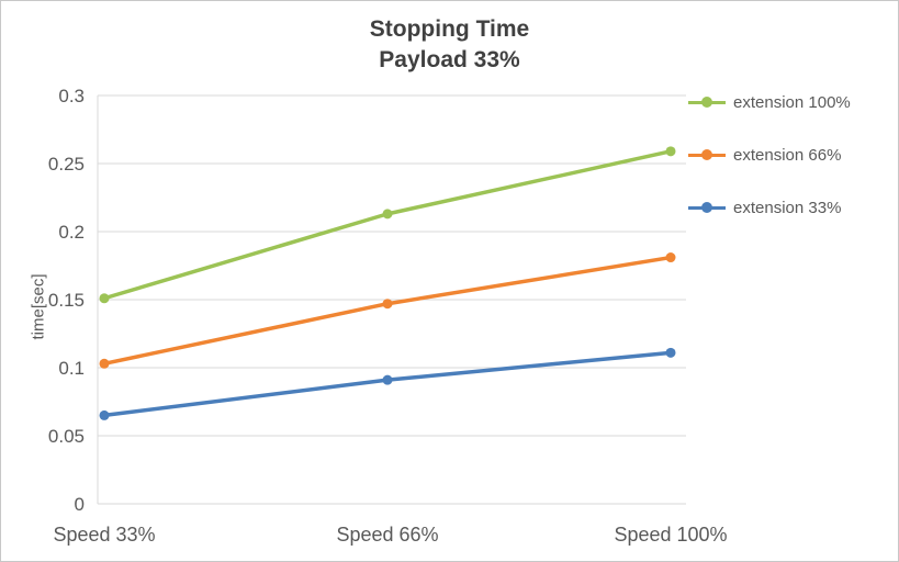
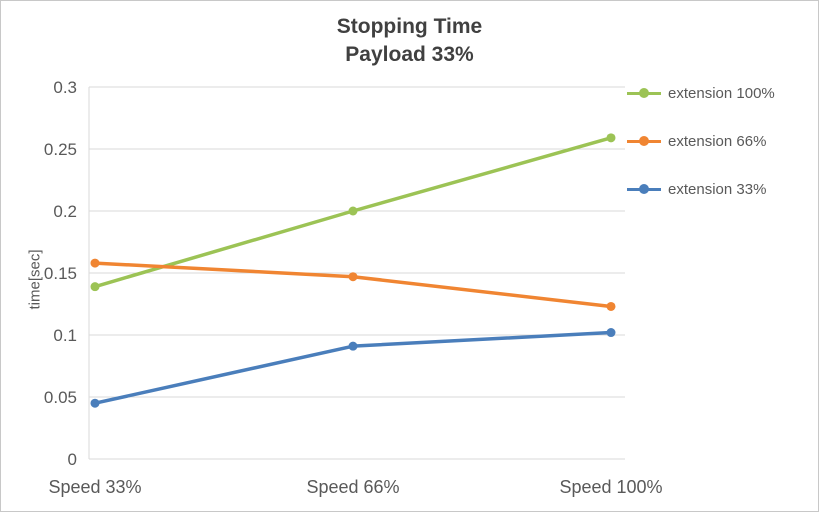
extension 100%/Speed 33%: 0.151 -> 0.139
extension 66%/Speed 33%: 0.103 -> 0.158
extension 33%/Speed 33%: 0.065 -> 0.045
extension 100%/Speed 66%: 0.213 -> 0.200
extension 66%/Speed 100%: 0.181 -> 0.123
extension 33%/Speed 100%: 0.111 -> 0.102
